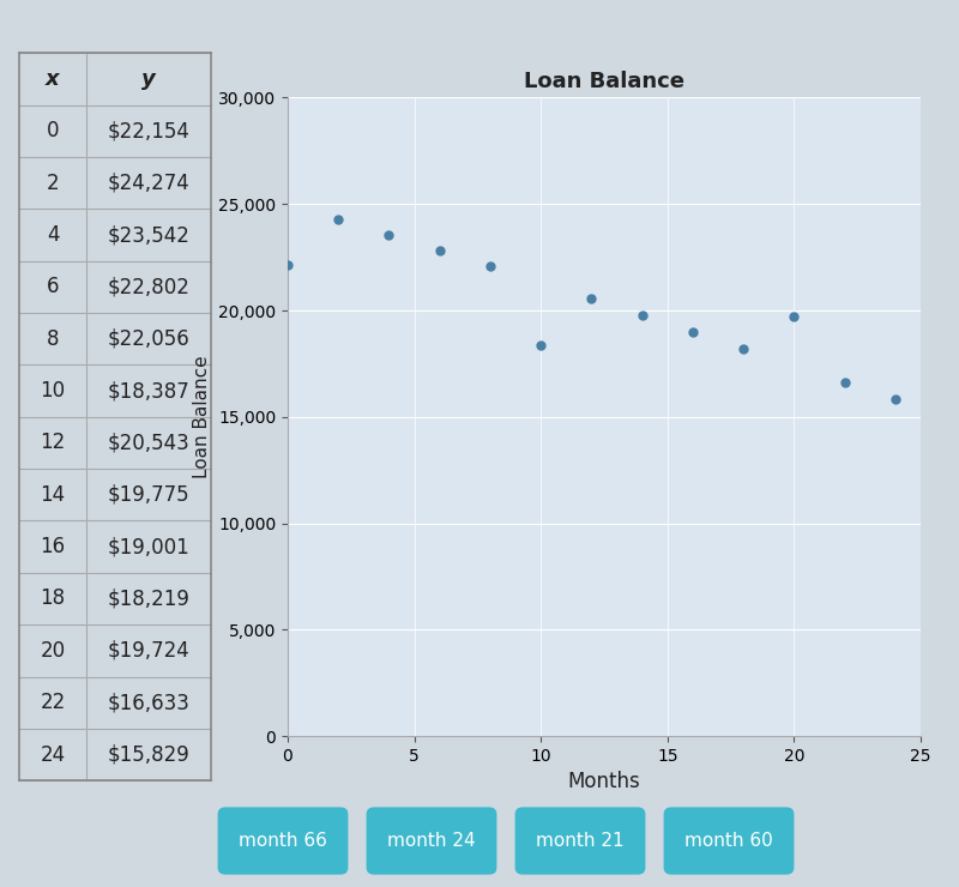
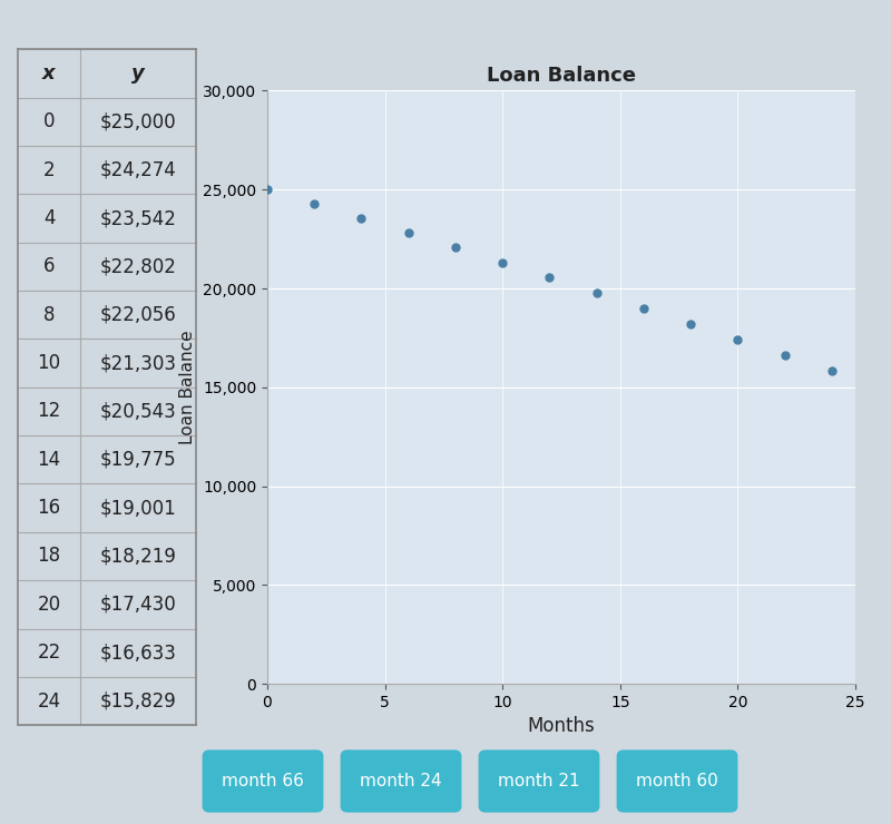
0: $22,154 -> $25,000
10: $18,387 -> $21,303
20: $19,724 -> $17,430
